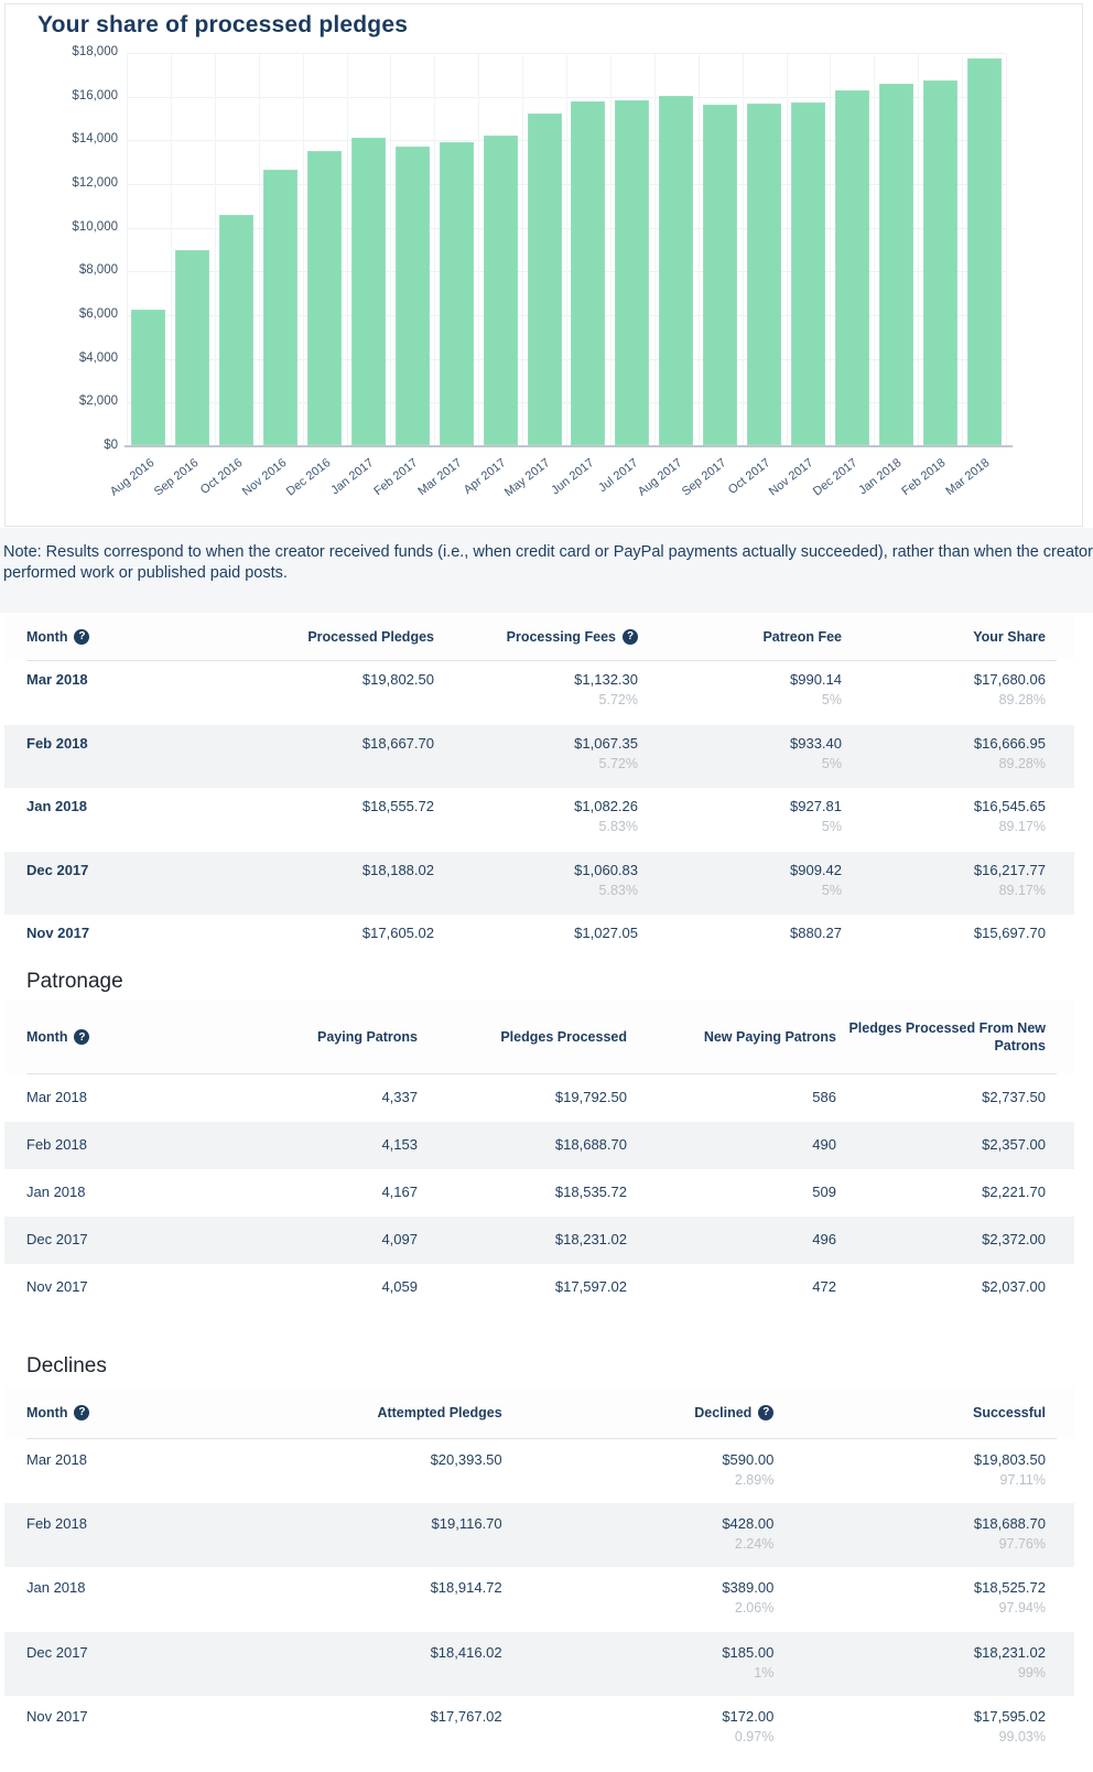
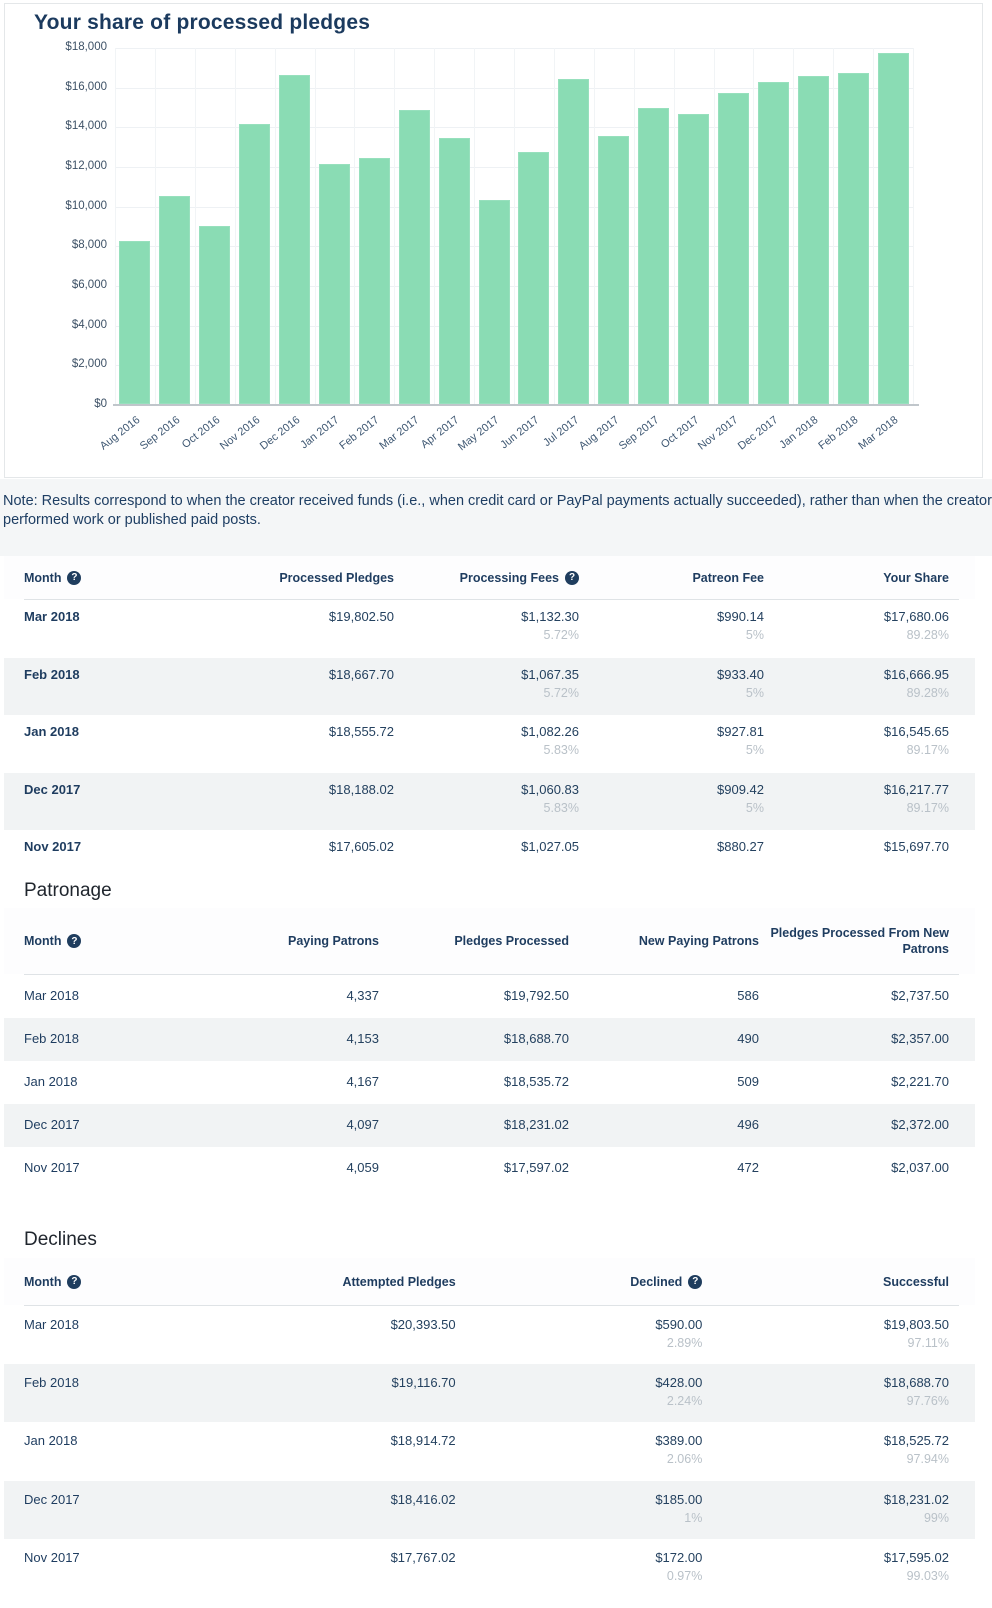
Aug 2016: $6200 -> $8200
Sep 2016: $8900 -> $10500
Oct 2016: $10600 -> $9000
Nov 2016: $12600 -> $14100
Dec 2016: $13400 -> $16600
Jan 2017: $14000 -> $12100
Feb 2017: $13600 -> $12400
Mar 2017: $13800 -> $14800
Apr 2017: $14200 -> $13400
May 2017: $15200 -> $10300
Jun 2017: $15800 -> $12700
Jul 2017: $15800 -> $16400
Aug 2017: $16000 -> $13500
Sep 2017: $15600 -> $14900
Oct 2017: $15600 -> $14600
